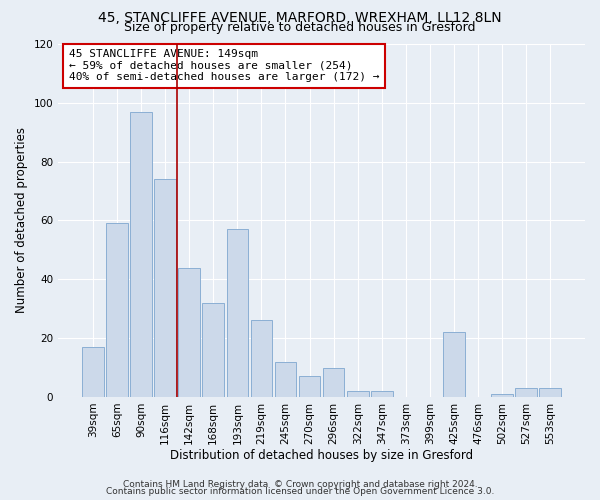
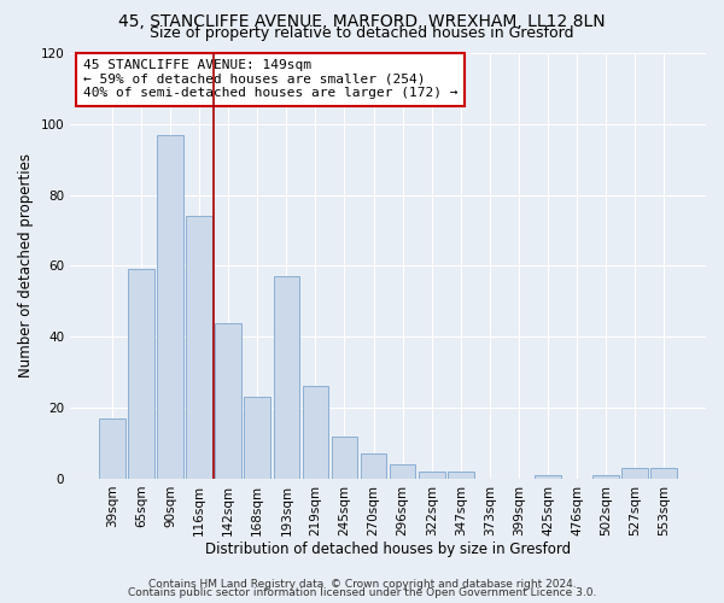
168sqm: 32 -> 23
296sqm: 10 -> 4
425sqm: 22 -> 1
